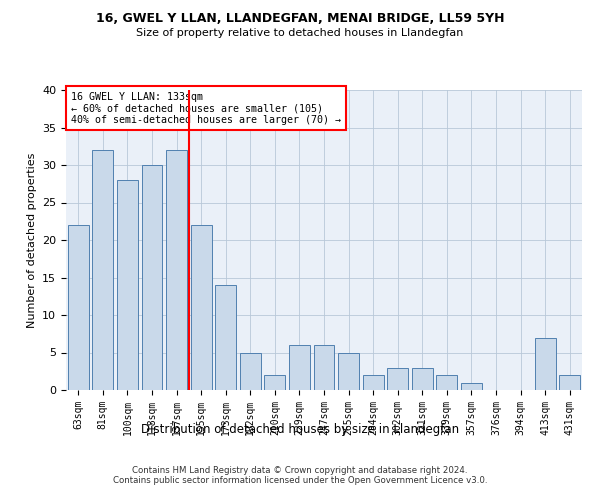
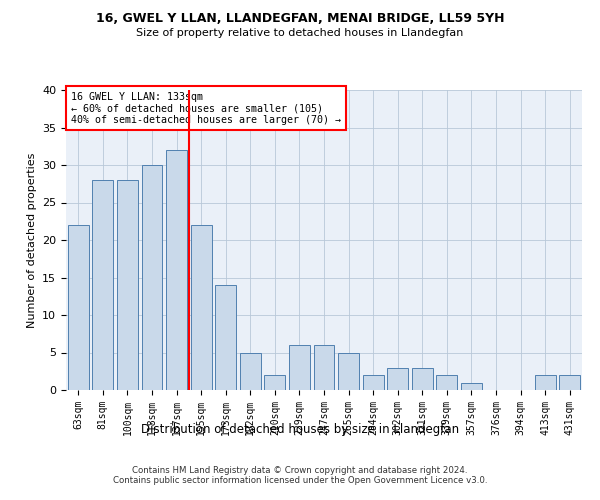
81sqm: 32 -> 28
413sqm: 7 -> 2
